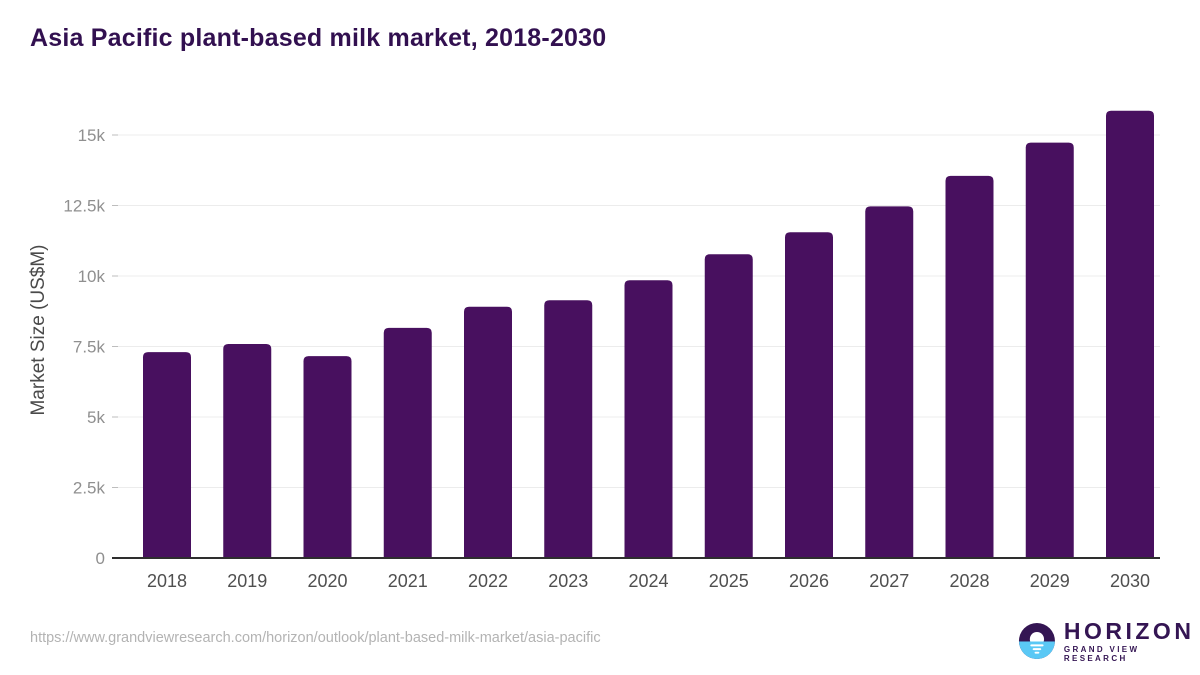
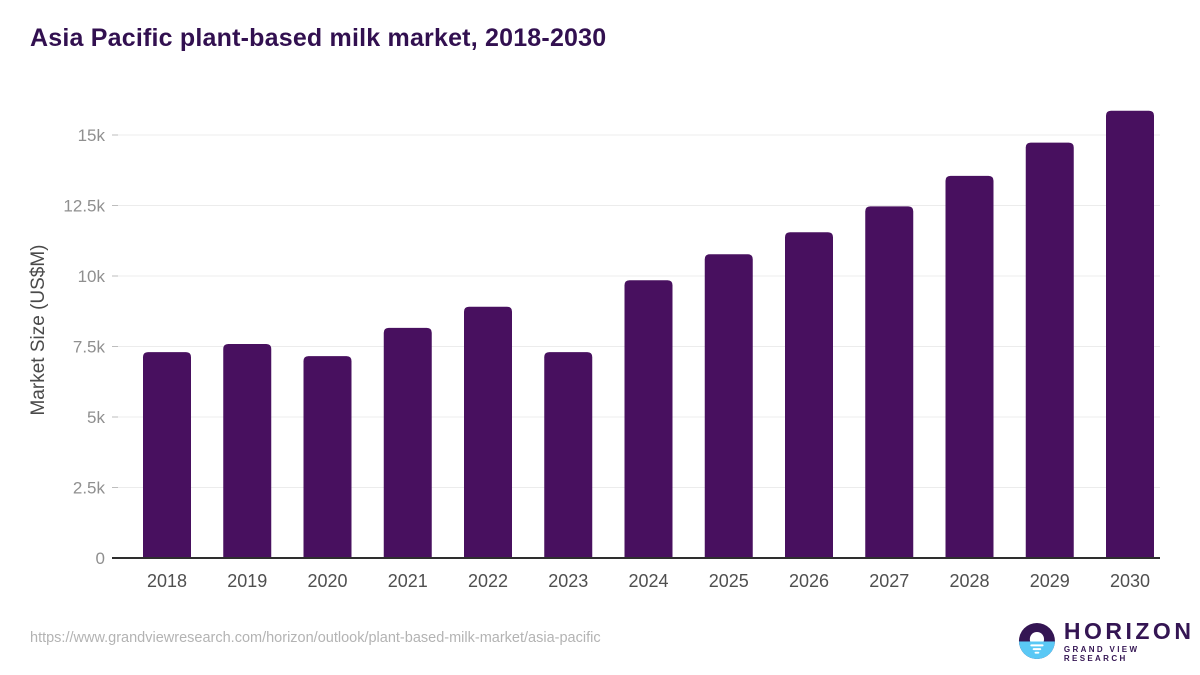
2023: 9.1k -> 7.3k
